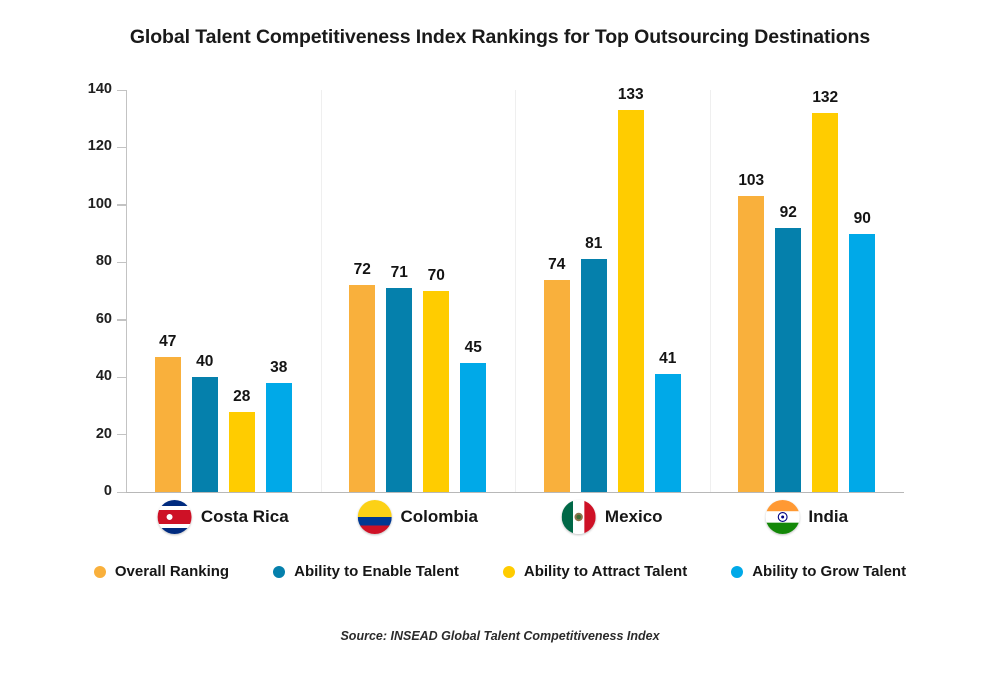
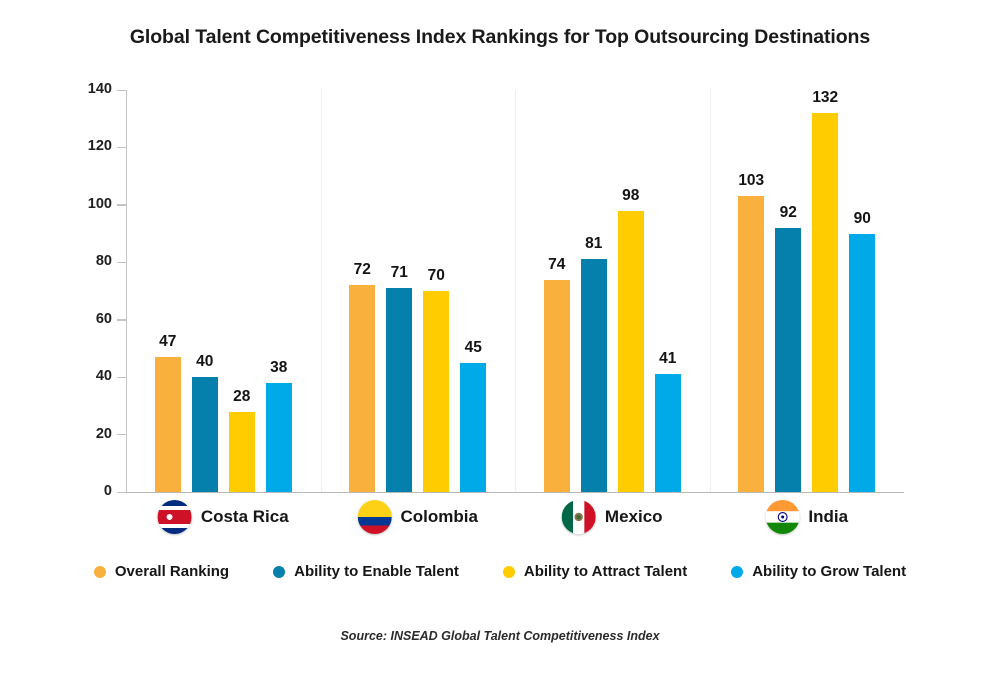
Ability to Attract Talent/Mexico: 133 -> 98
